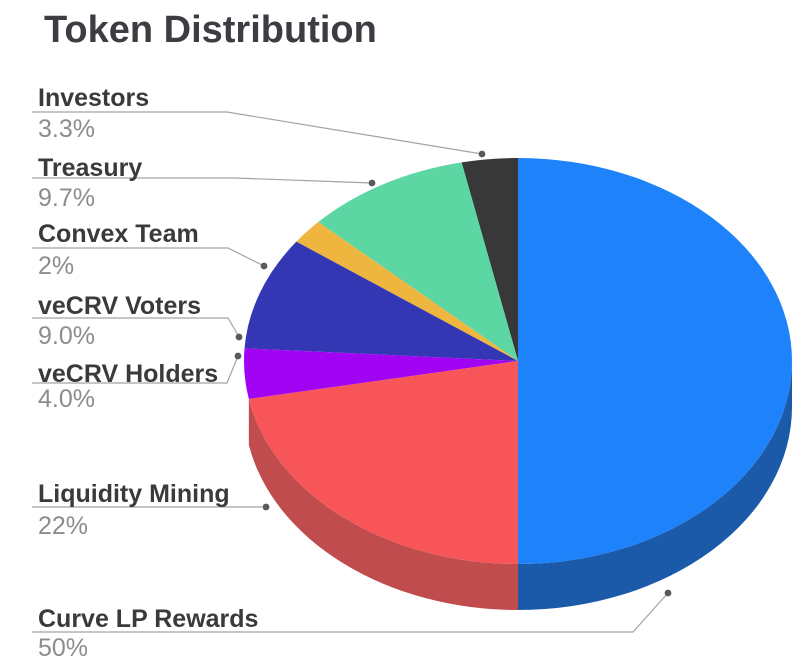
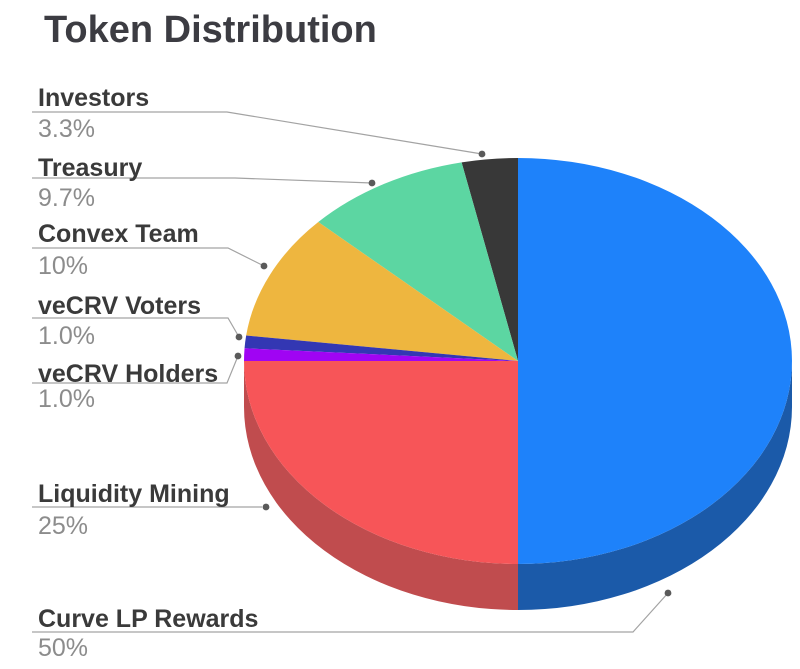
Convex Team: 2% -> 10%
veCRV Voters: 9.0% -> 1.0%
veCRV Holders: 4.0% -> 1.0%
Liquidity Mining: 22% -> 25%
